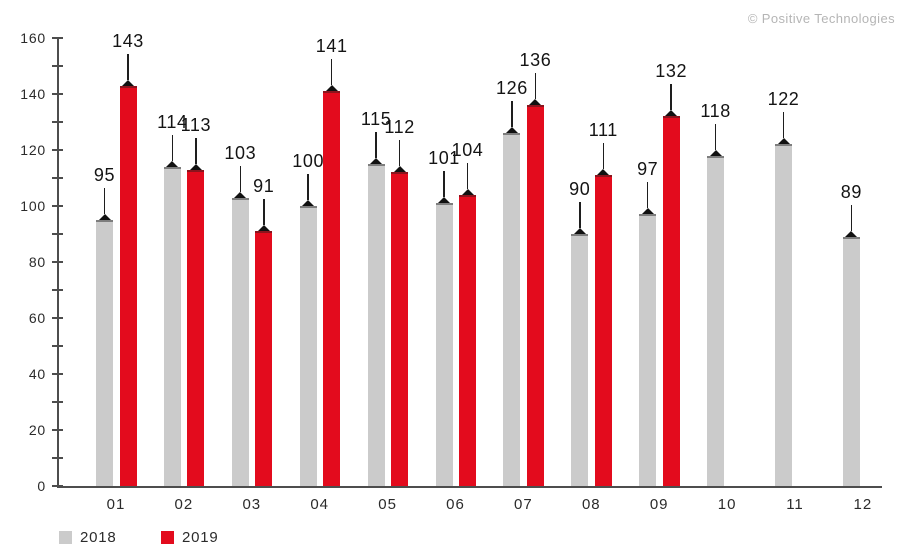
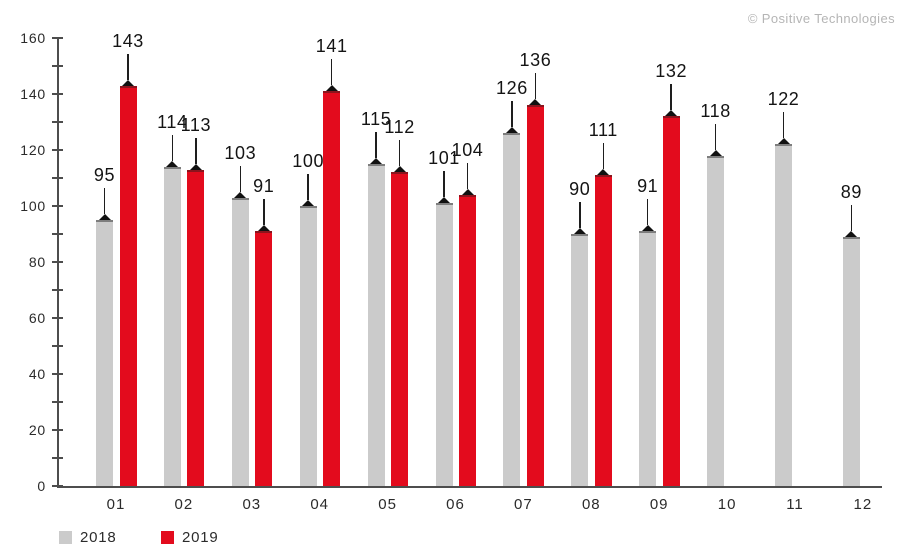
2018/09: 97 -> 91
